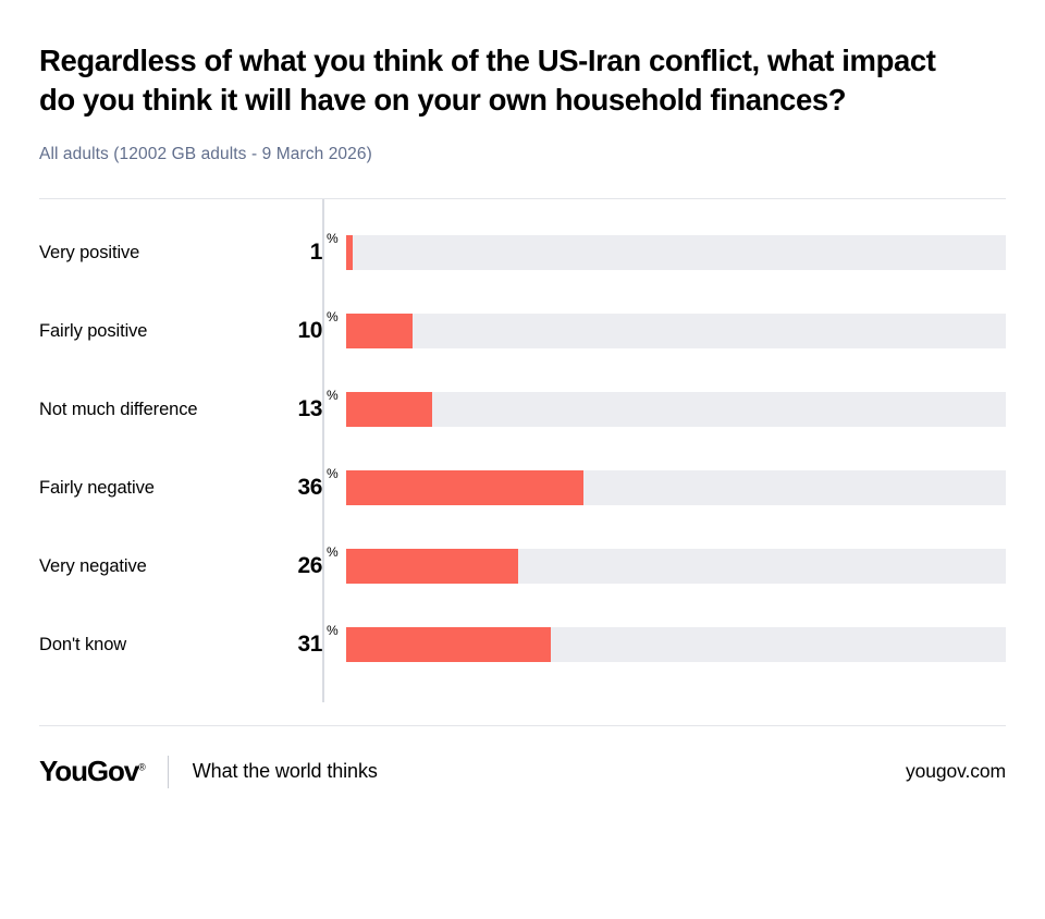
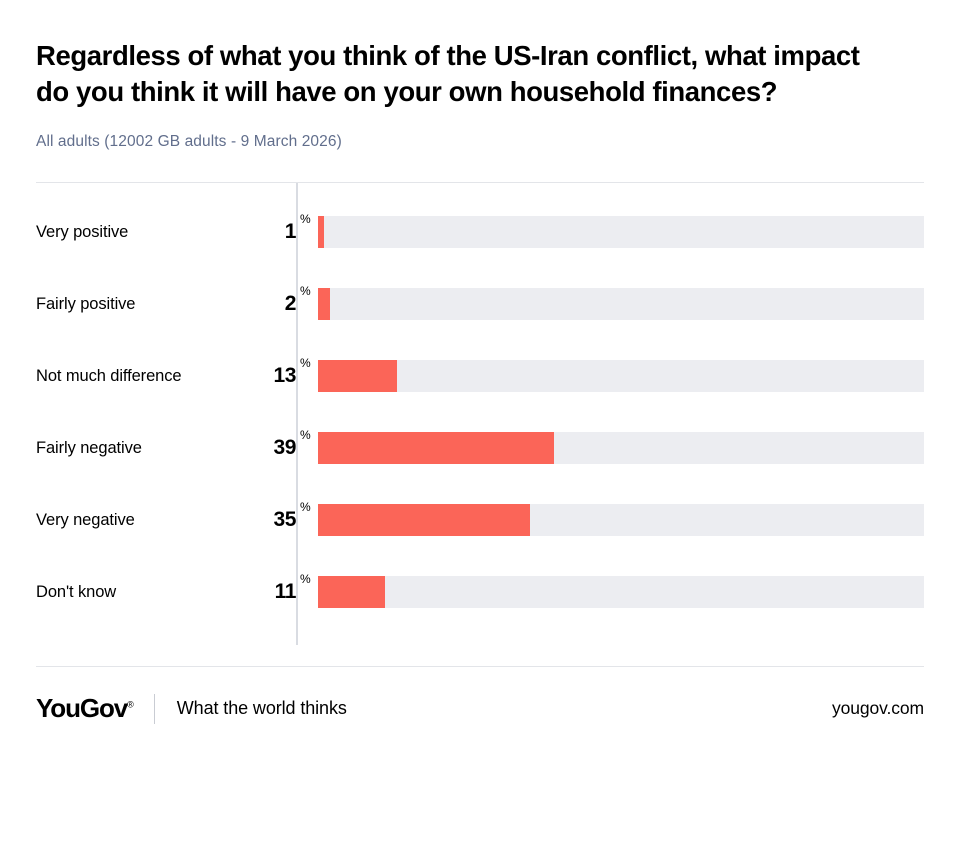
Fairly positive: 10 -> 2
Fairly negative: 36 -> 39
Very negative: 26 -> 35
Don't know: 31 -> 11
